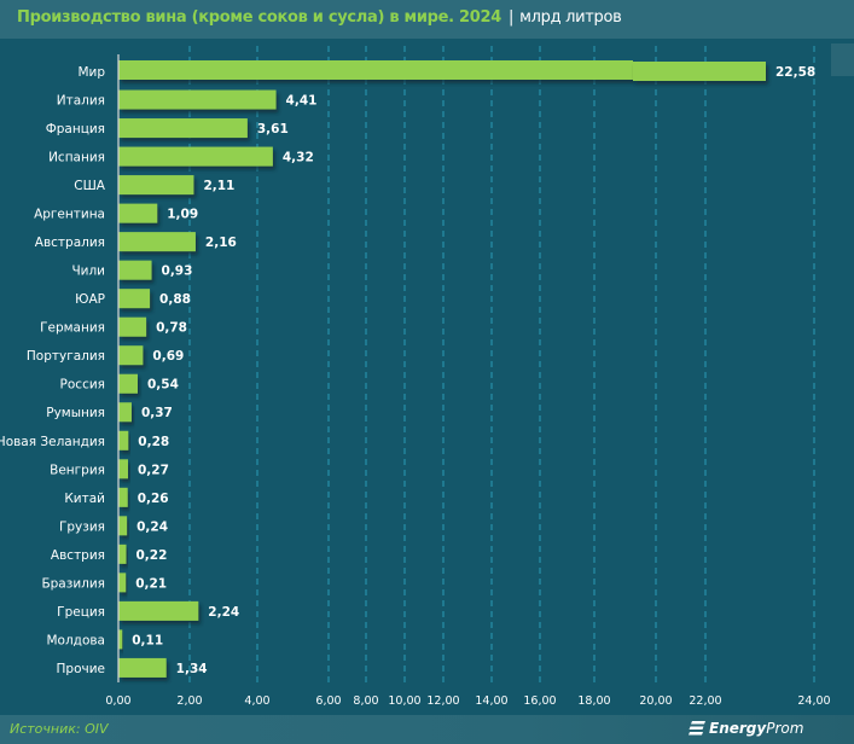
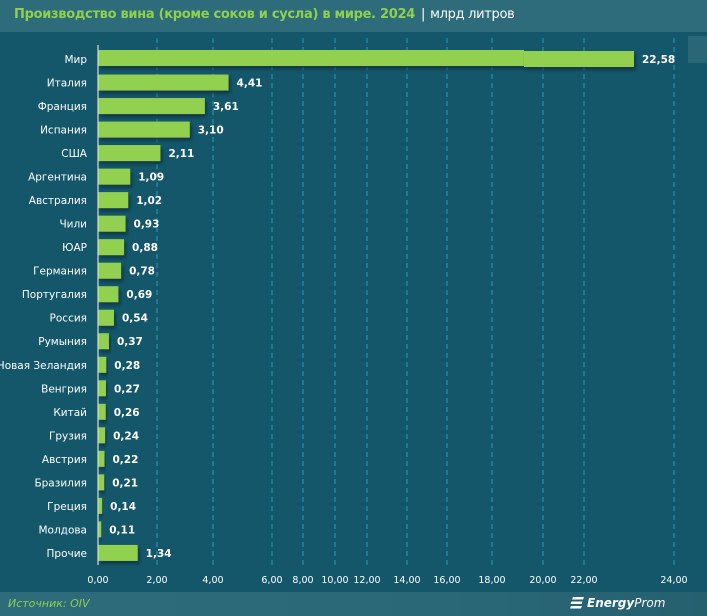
Испания: 4,32 -> 3,10
Австралия: 2,16 -> 1,02
Греция: 2,24 -> 0,14
